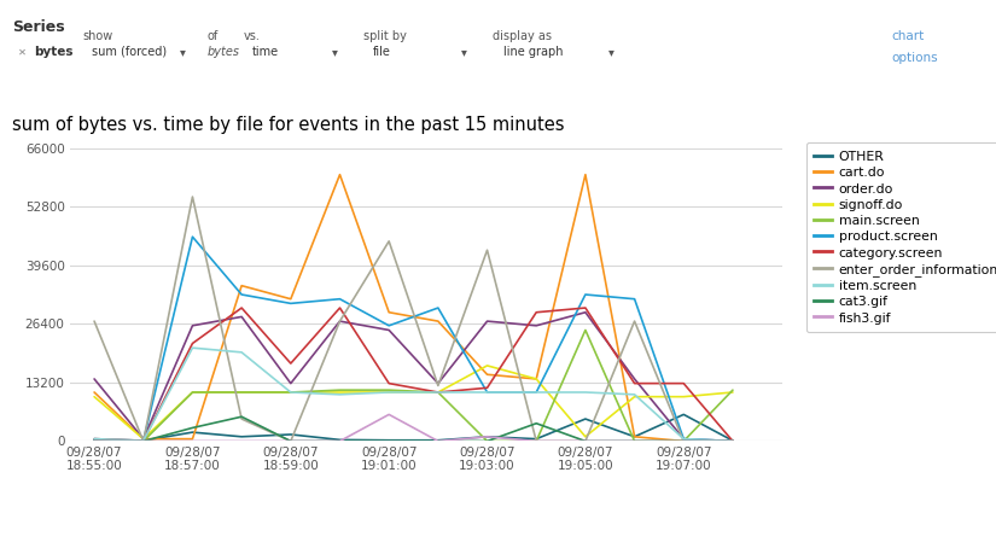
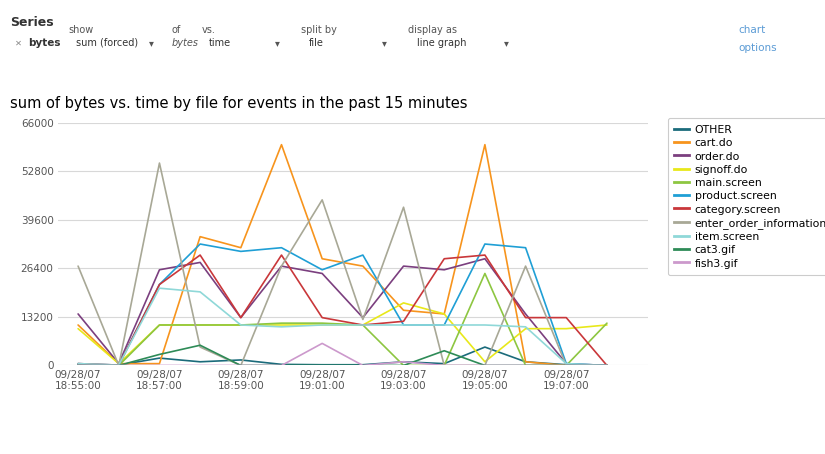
product.screen/09/28/07 18:57:00: 46000 -> 22000
category.screen/09/28/07 18:59:00: 17500 -> 13000
OTHER/09/28/07 19:07:00: 6000 -> 200
